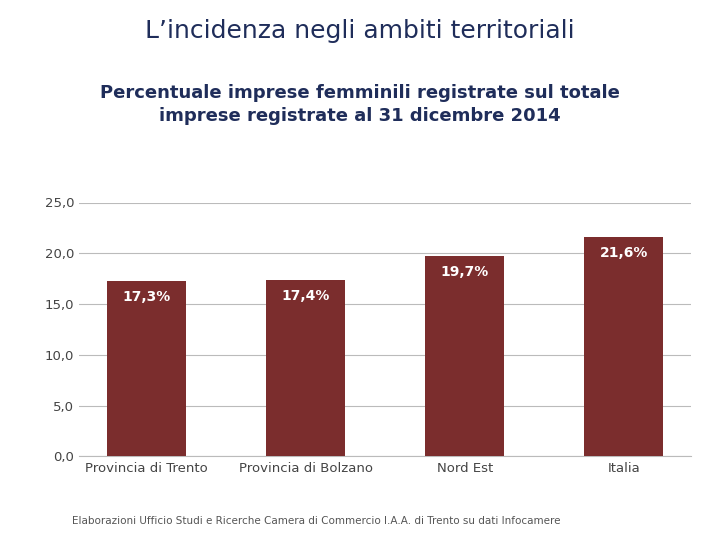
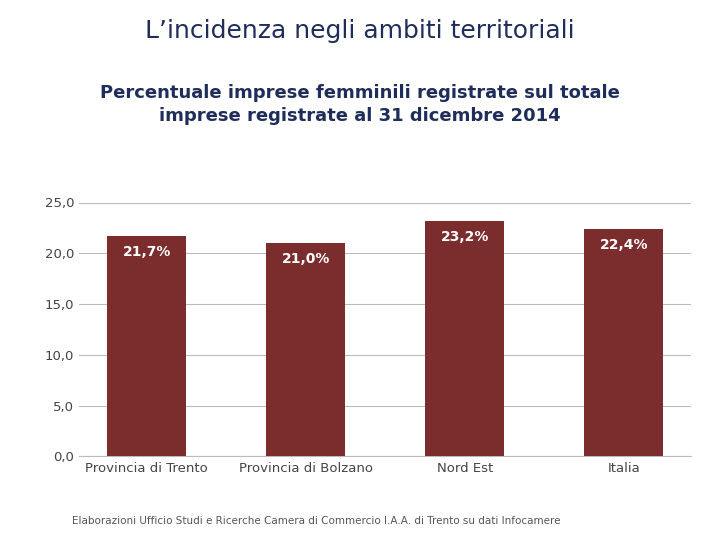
Provincia di Trento: 17,3% -> 21,7%
Provincia di Bolzano: 17,4% -> 21,0%
Nord Est: 19,7% -> 23,2%
Italia: 21,6% -> 22,4%
